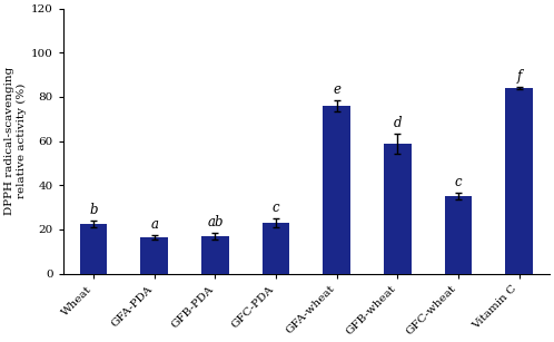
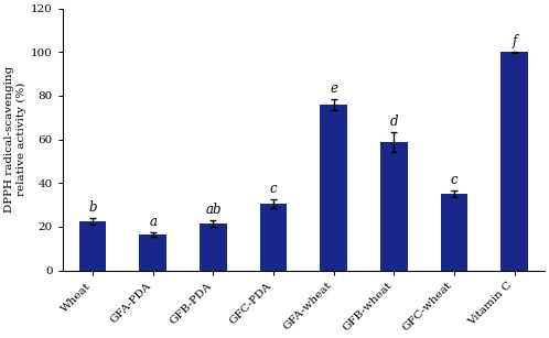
GFB-PDA: 17 -> 22
GFC-PDA: 23 -> 30
Vitamin C: 84 -> 100
